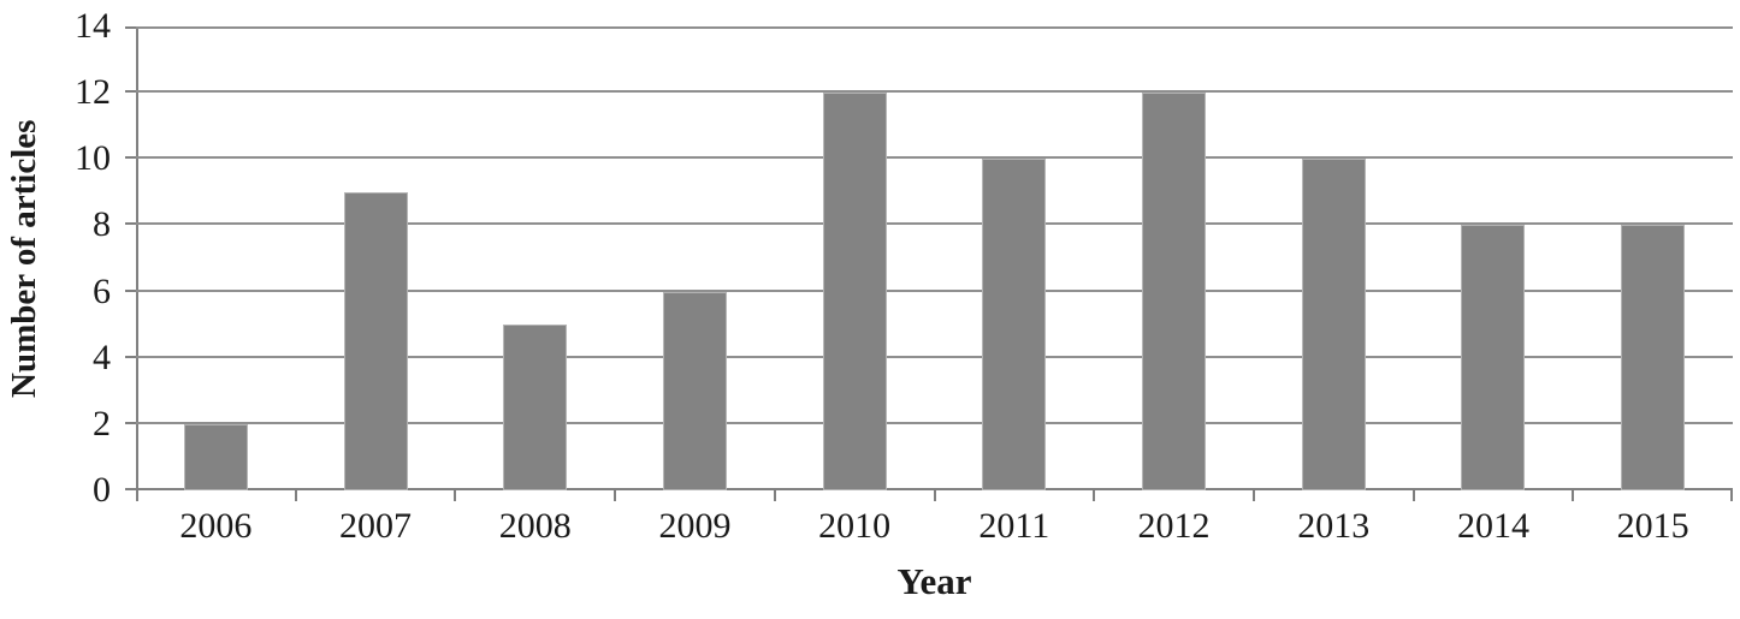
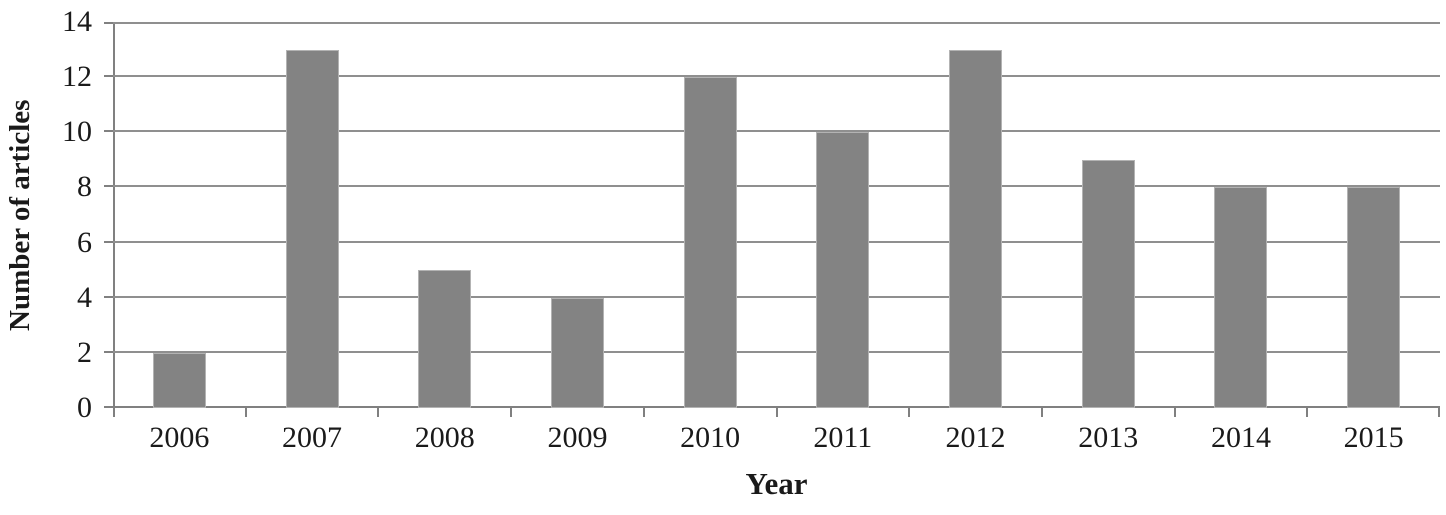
2007: 9 -> 13
2009: 6 -> 4
2012: 12 -> 13
2013: 10 -> 9
